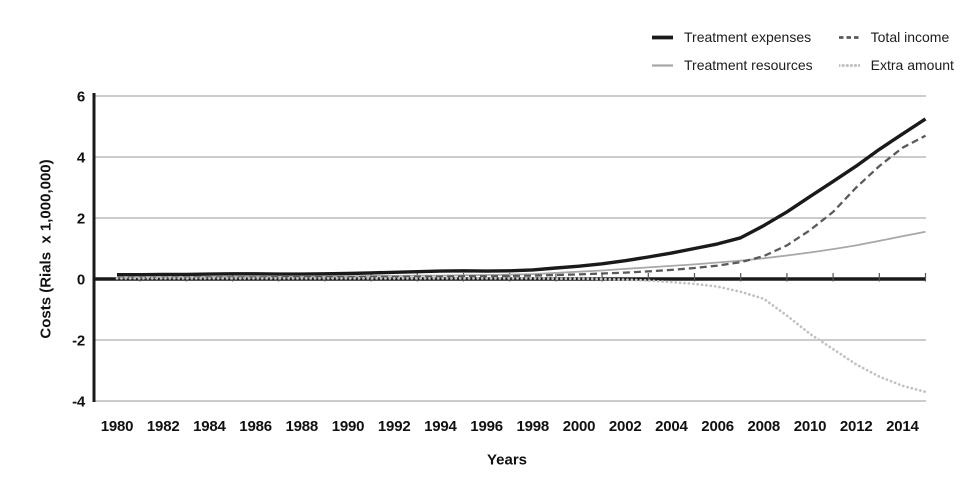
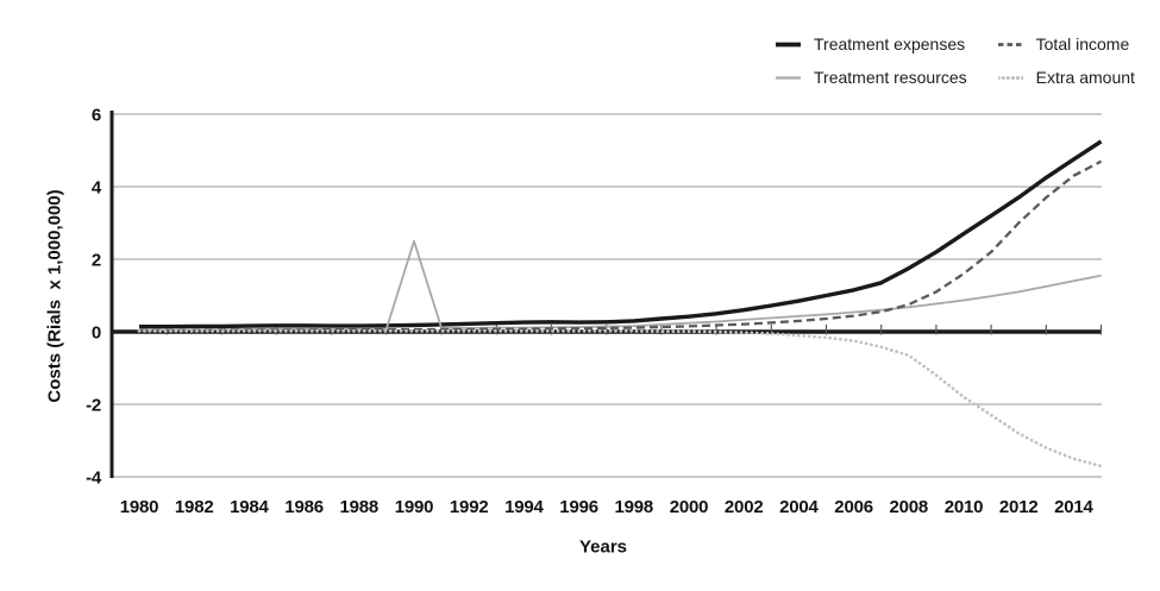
Treatment resources/1990: 0.1 -> 2.5
